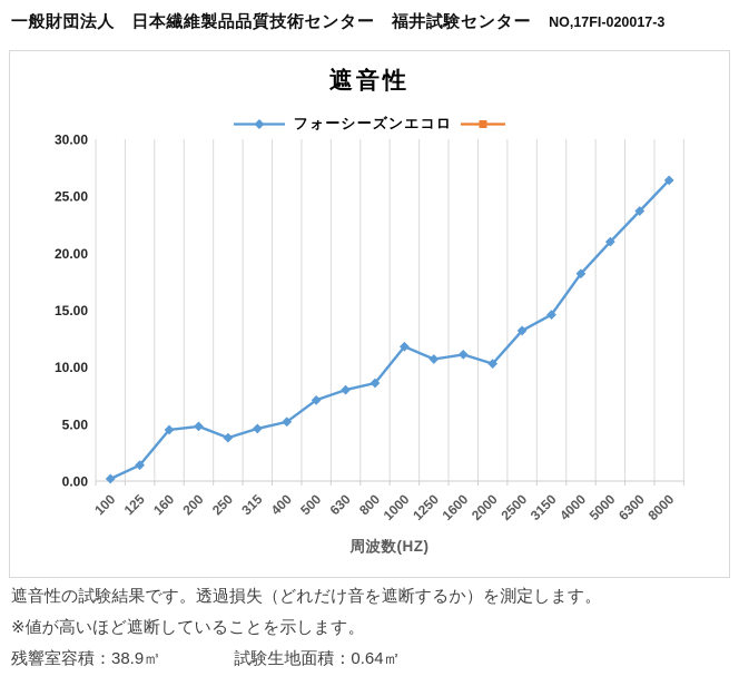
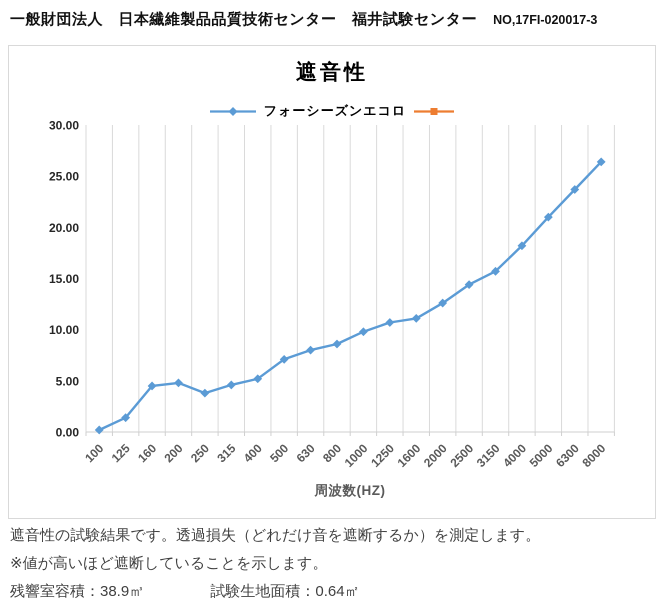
1000: 11.8 -> 9.8
2000: 10.3 -> 12.6
2500: 13.2 -> 14.4
3150: 14.6 -> 15.7
